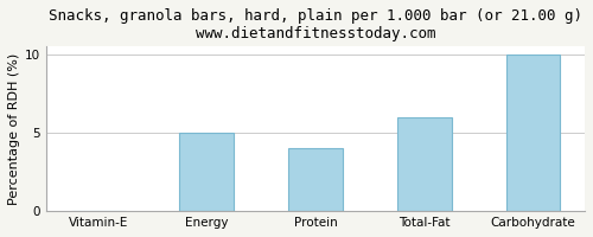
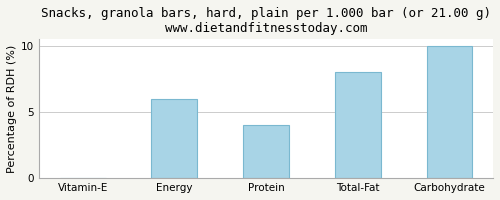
Energy: 5 -> 6
Total-Fat: 6 -> 8
